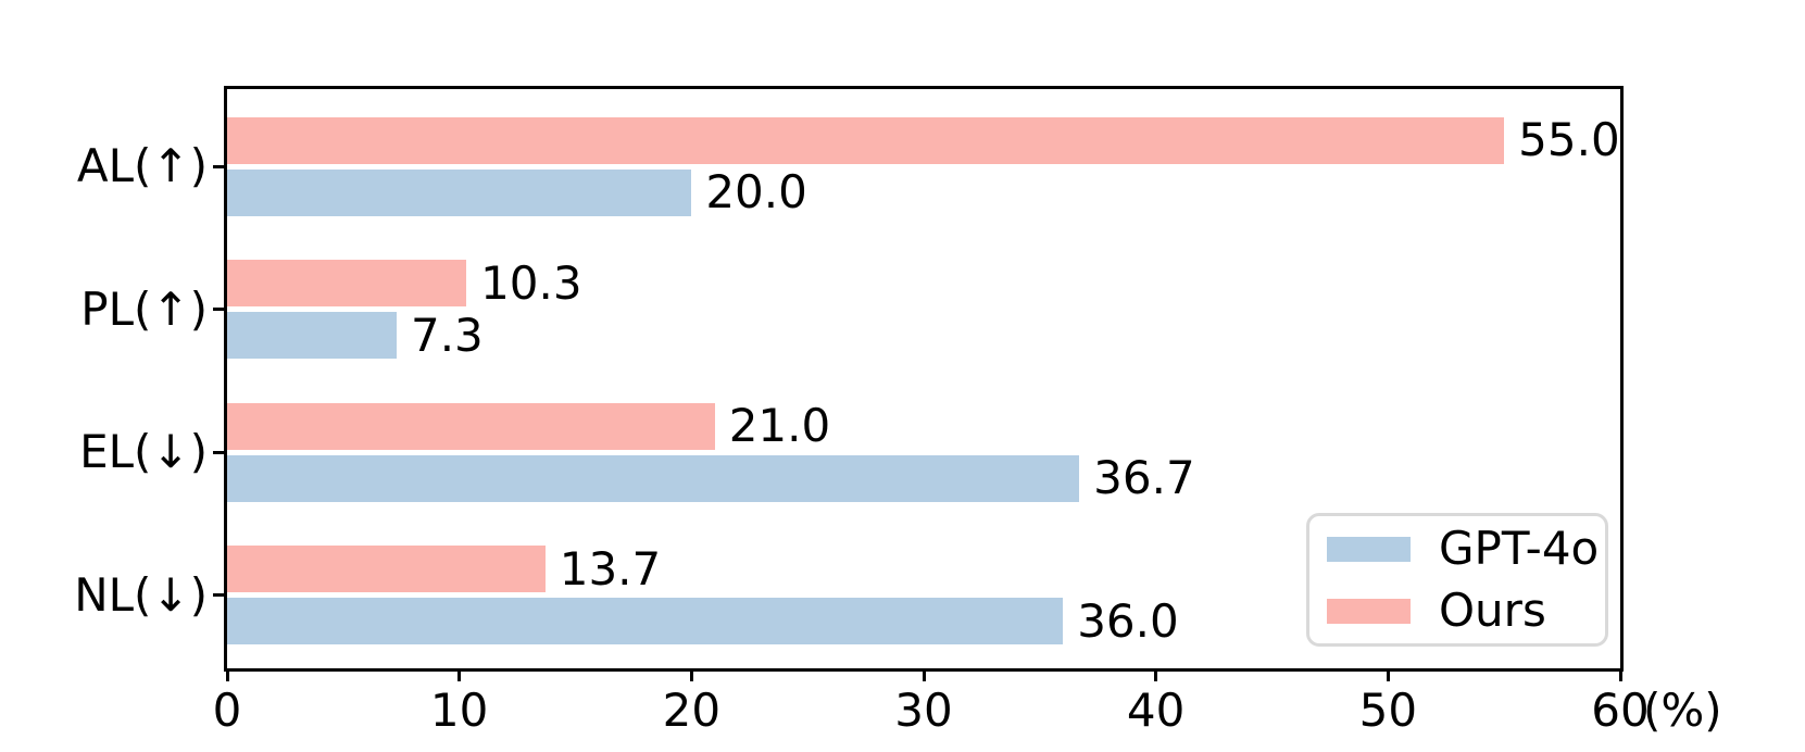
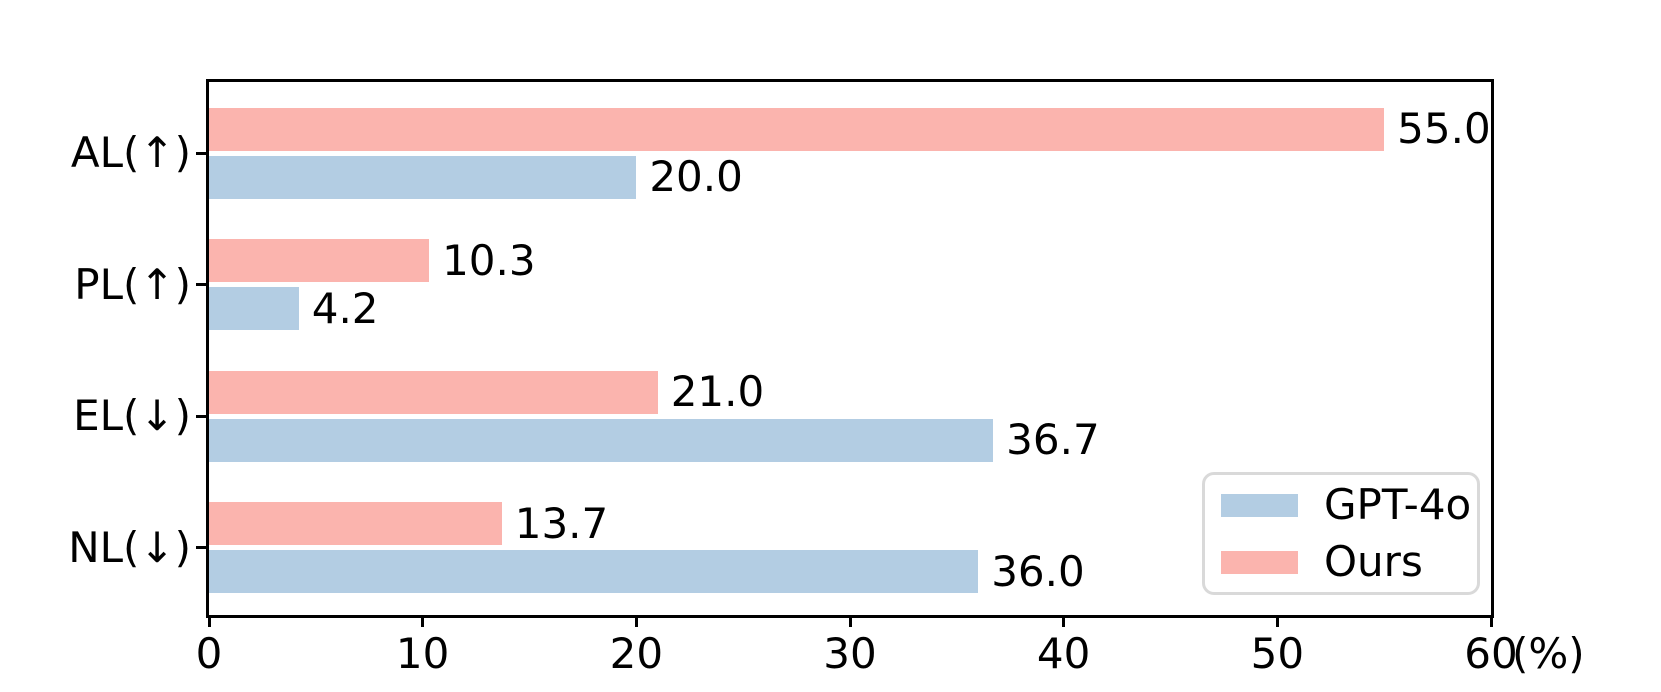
GPT-4o/PL(↑): 7.3 -> 4.2
